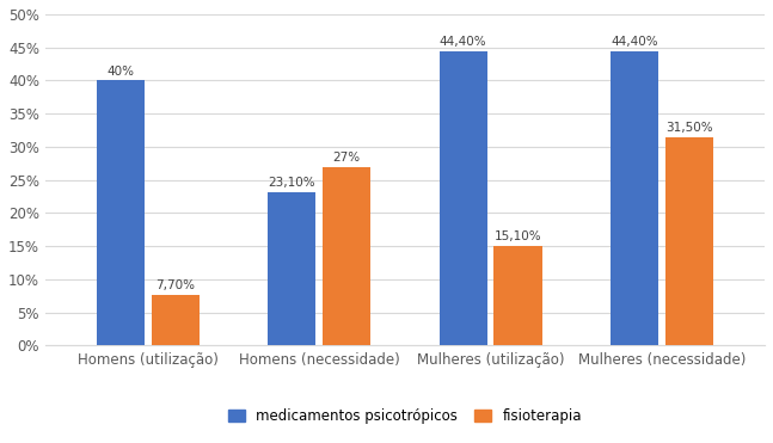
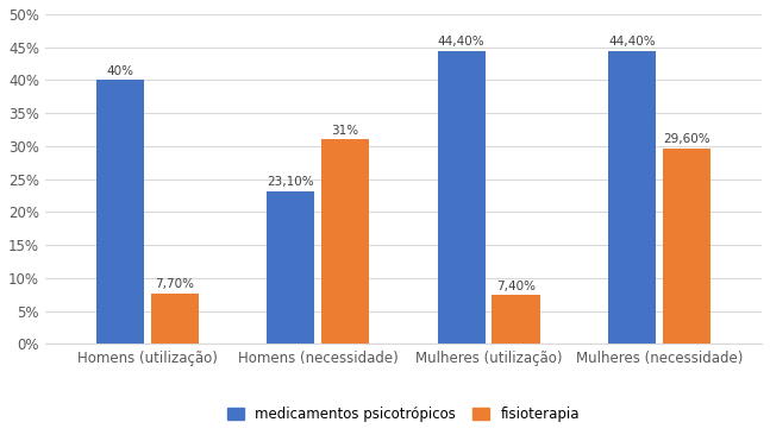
fisioterapia/Homens (necessidade): 27% -> 31%
fisioterapia/Mulheres (utilização): 15,10% -> 7,40%
fisioterapia/Mulheres (necessidade): 31,50% -> 29,60%
